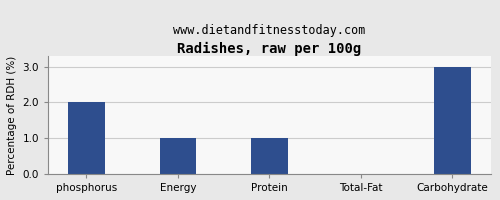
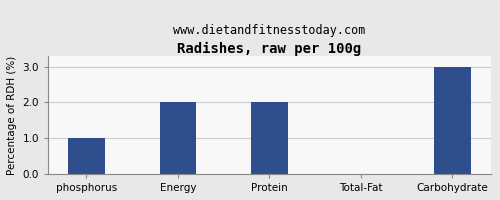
phosphorus: 2 -> 1
Energy: 1 -> 2
Protein: 1 -> 2
